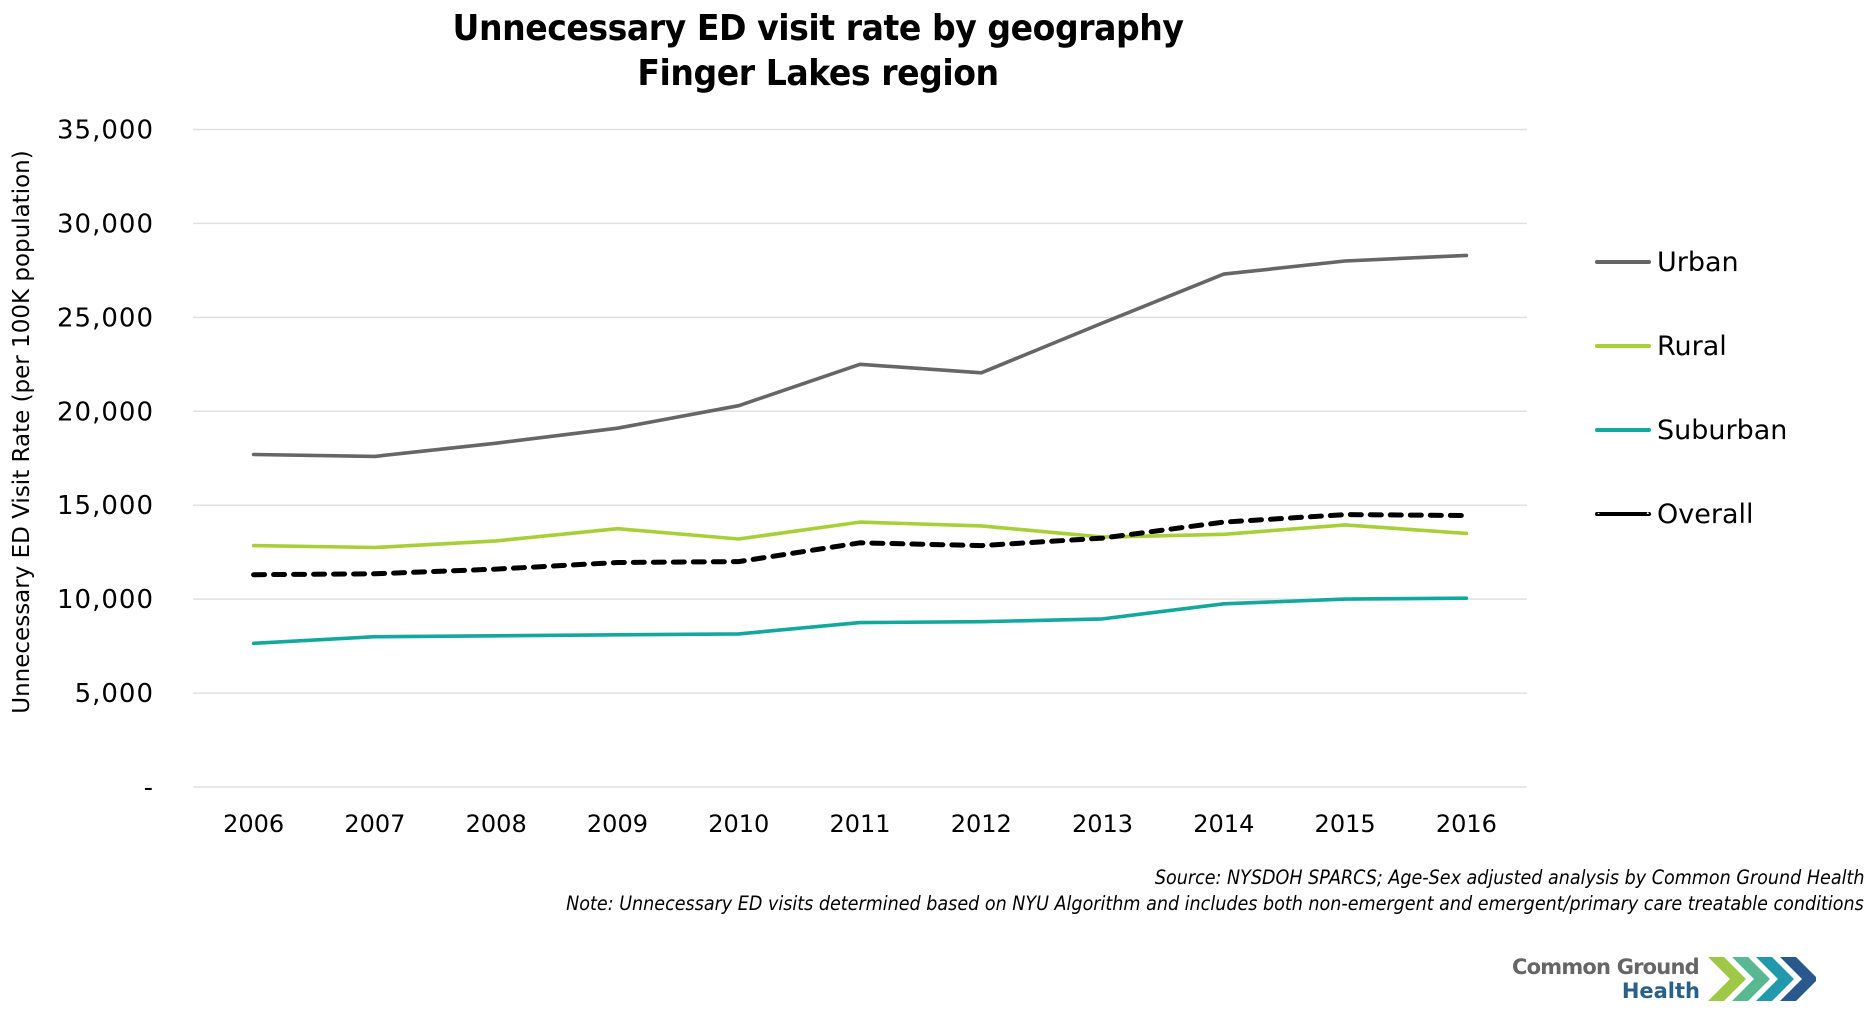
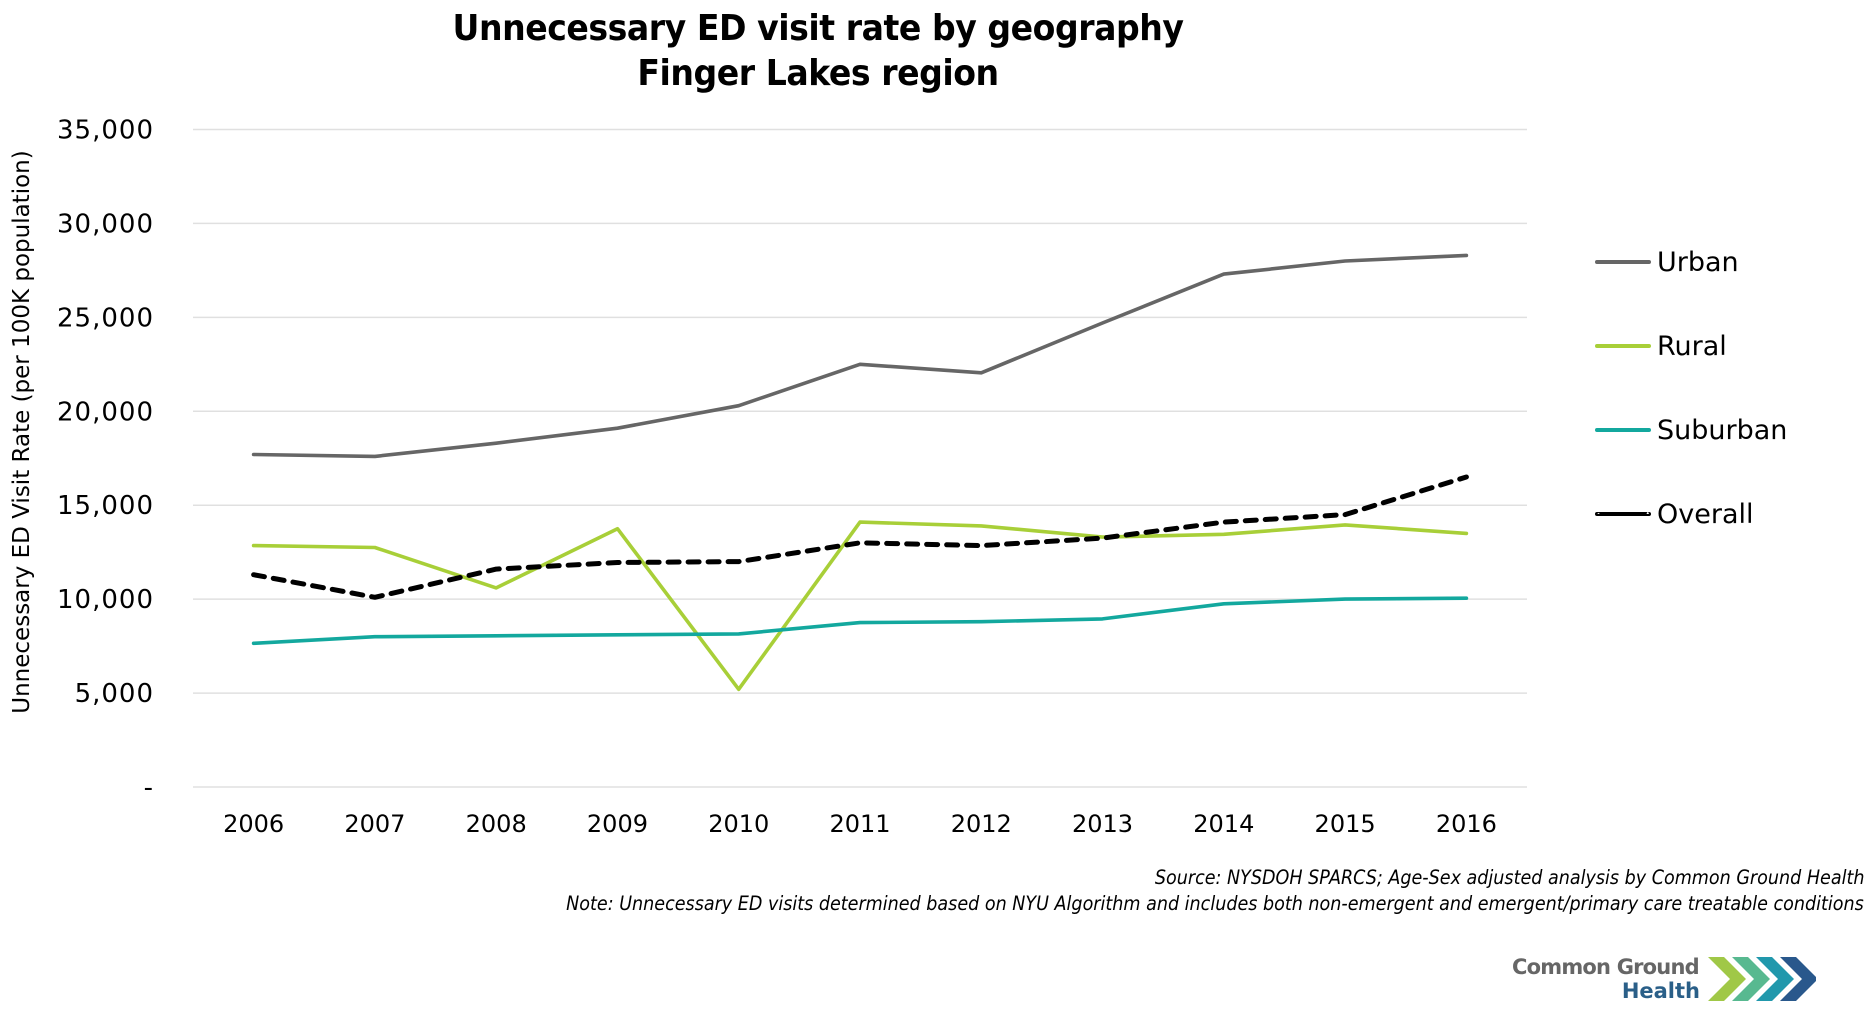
Overall/2007: 11400 -> 10100
Rural/2008: 13100 -> 10600
Rural/2010: 13200 -> 5200
Overall/2016: 14400 -> 16500
